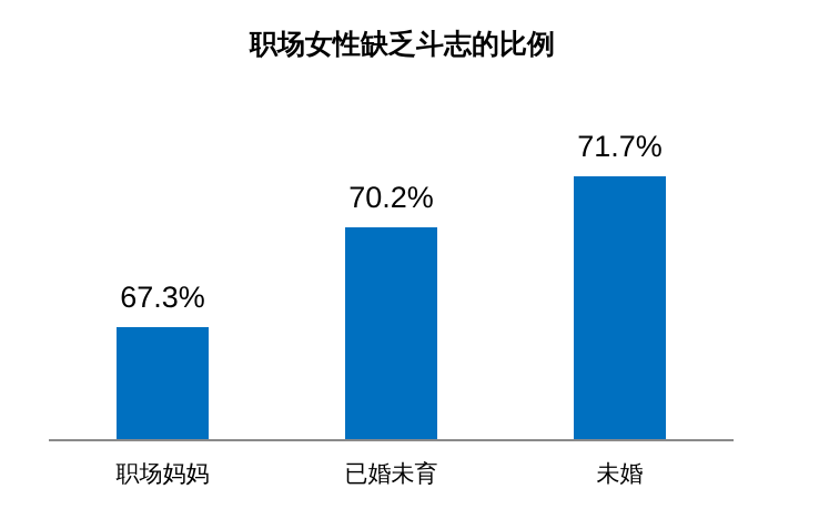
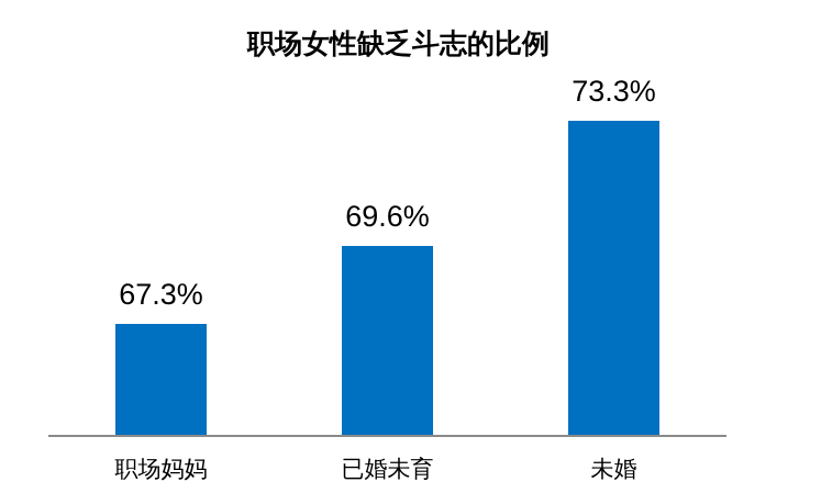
已婚未育: 70.2% -> 69.6%
未婚: 71.7% -> 73.3%
